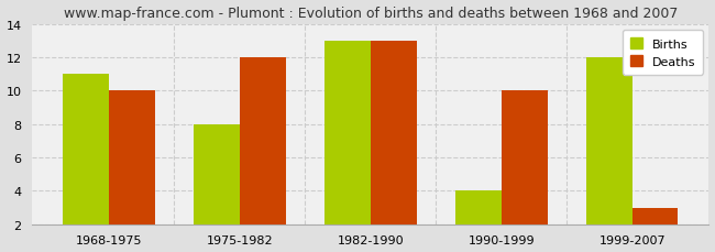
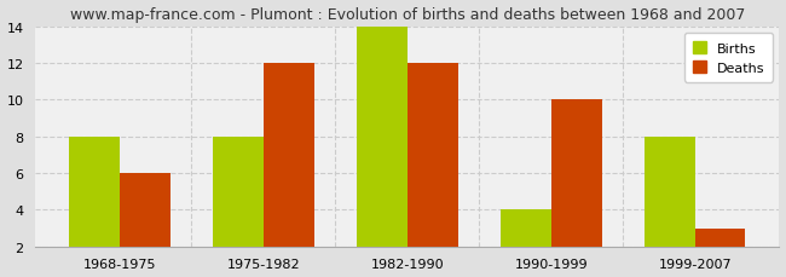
Births/1968-1975: 11 -> 8
Deaths/1968-1975: 10 -> 6
Births/1982-1990: 13 -> 14
Deaths/1982-1990: 13 -> 12
Births/1999-2007: 12 -> 8
